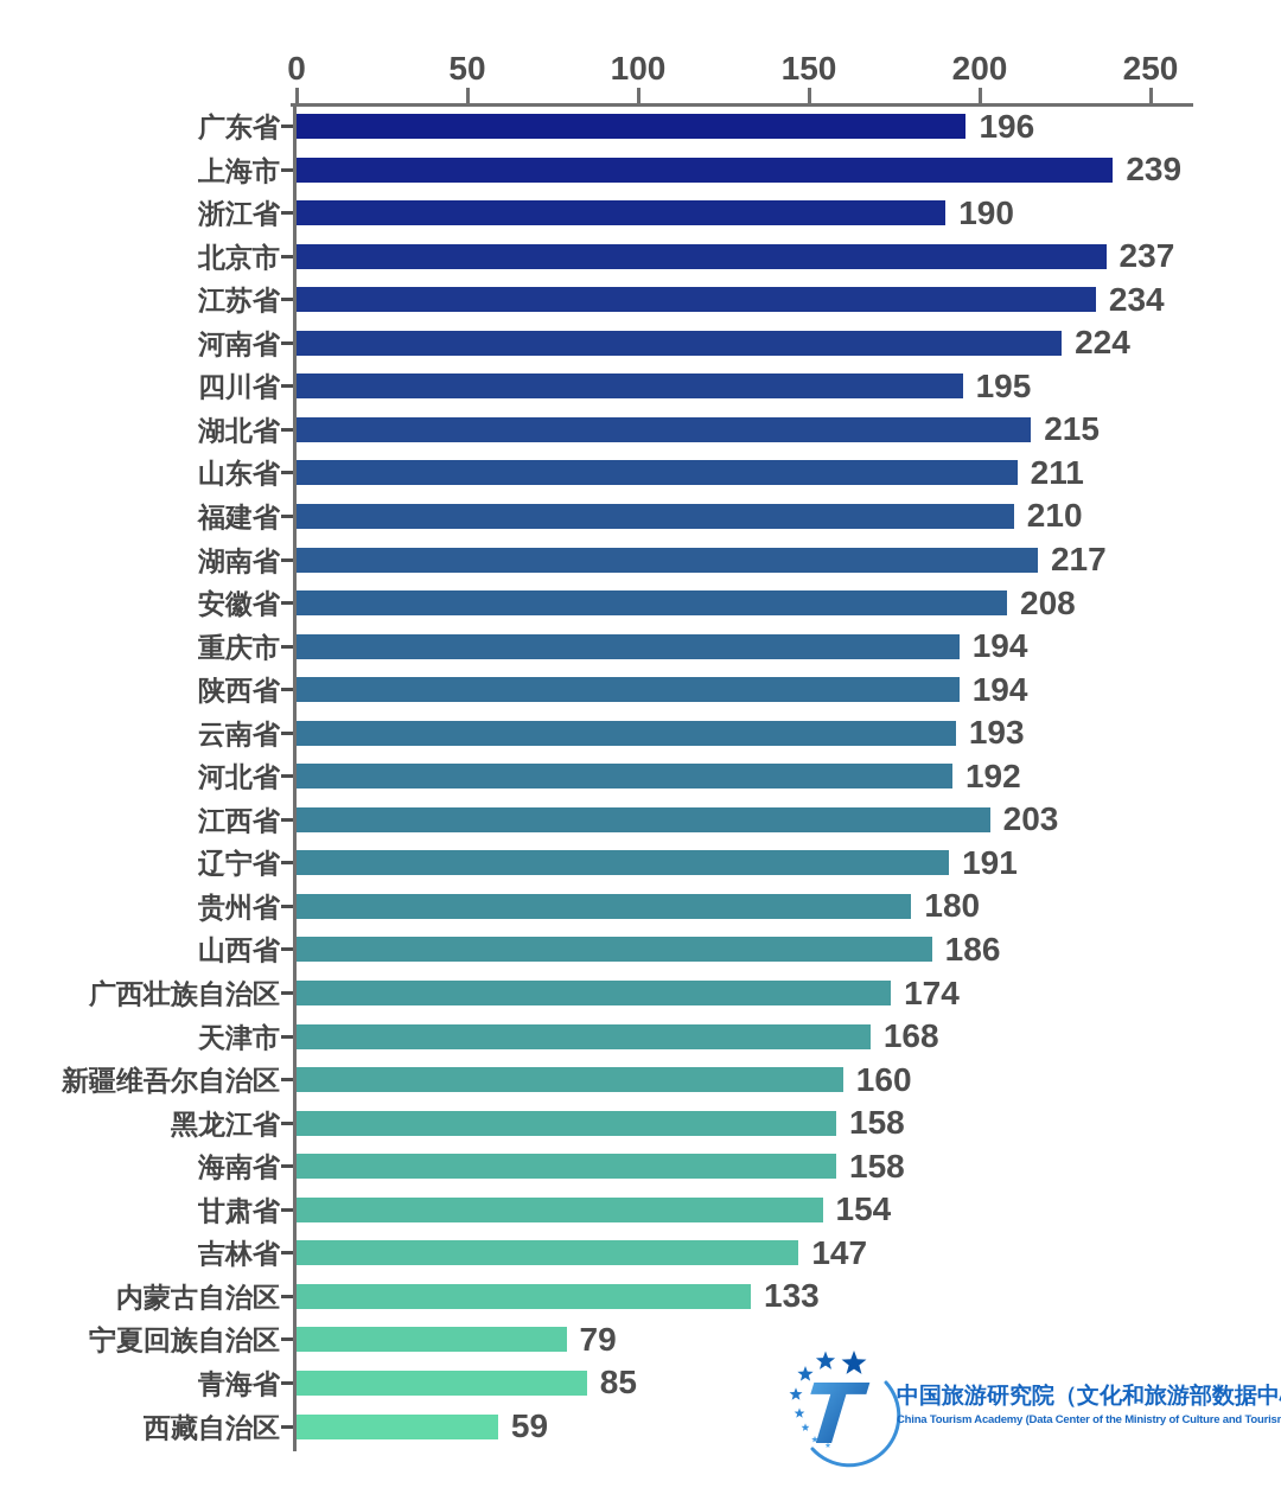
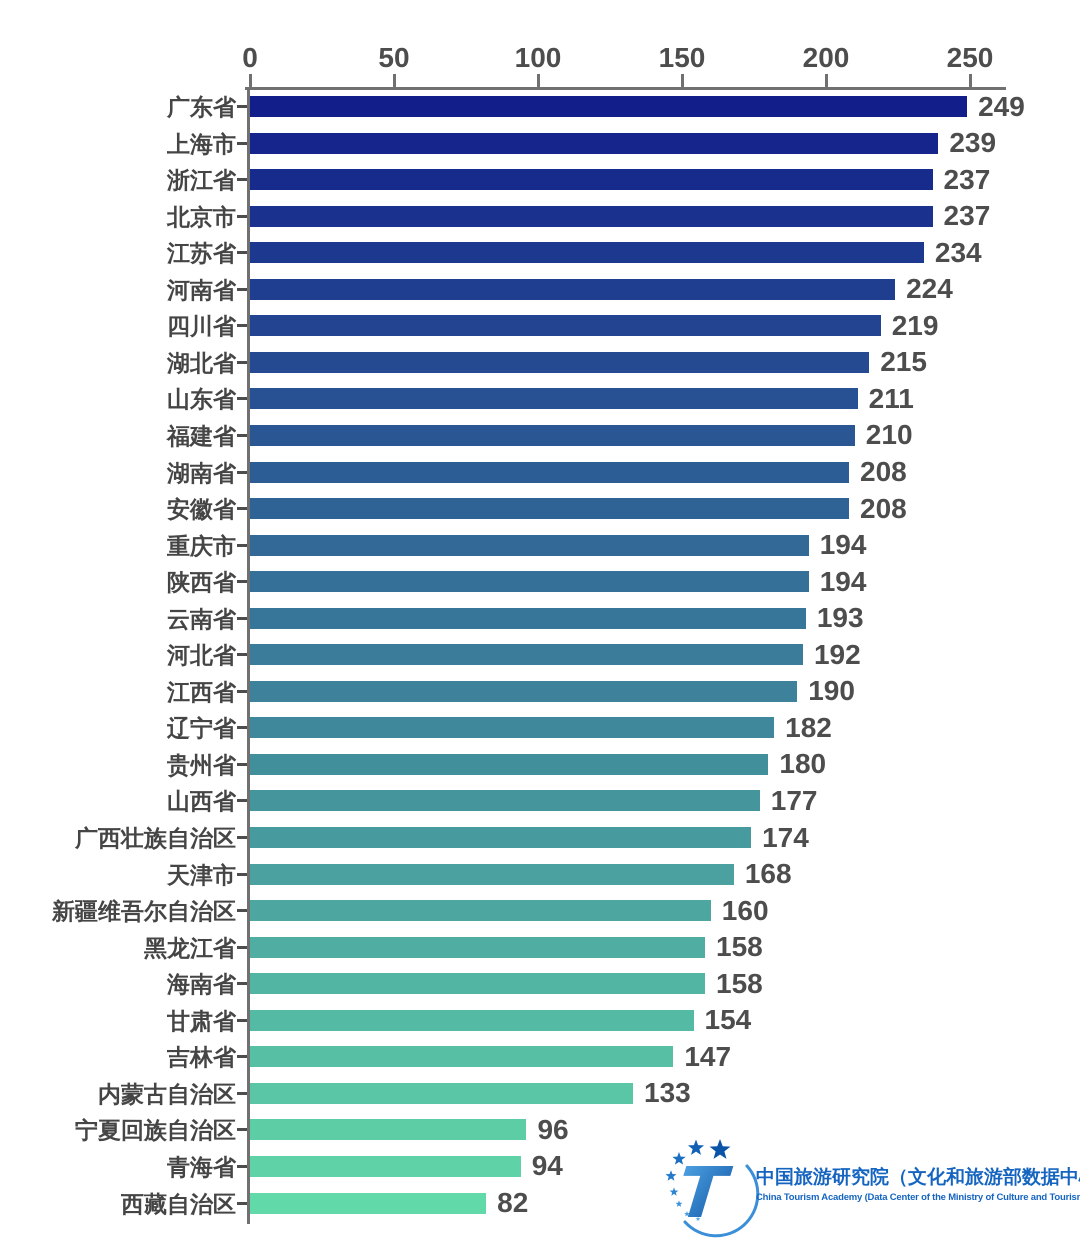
广东省: 196 -> 249
浙江省: 190 -> 237
四川省: 195 -> 219
湖南省: 217 -> 208
江西省: 203 -> 190
辽宁省: 191 -> 182
山西省: 186 -> 177
宁夏回族自治区: 79 -> 96
青海省: 85 -> 94
西藏自治区: 59 -> 82
